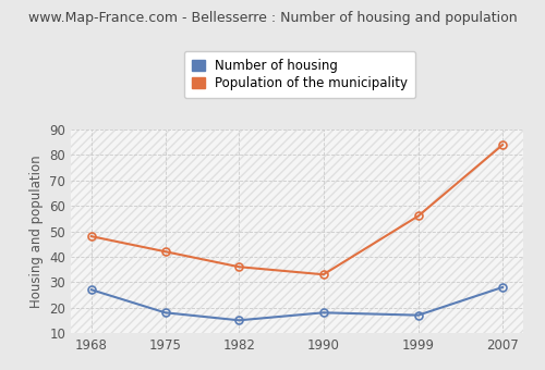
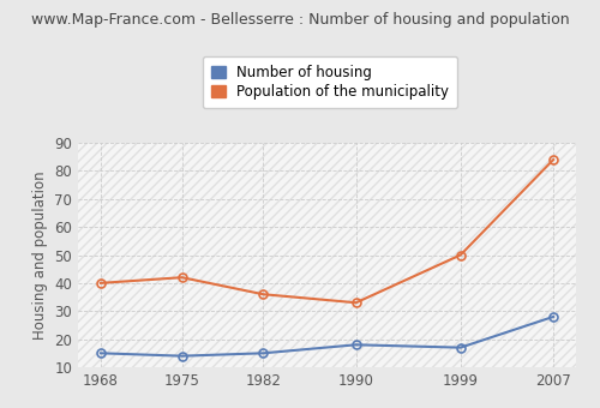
Number of housing/1968: 27 -> 15
Population of the municipality/1968: 48 -> 40
Number of housing/1975: 18 -> 14
Population of the municipality/1999: 56 -> 50
